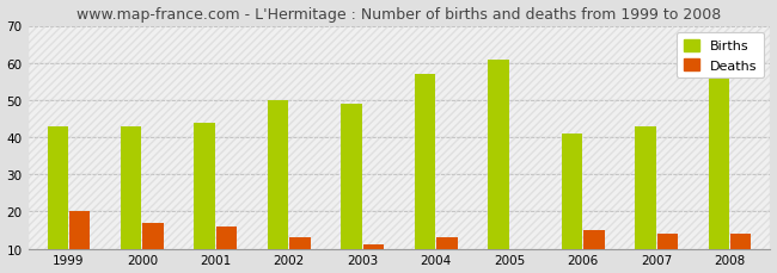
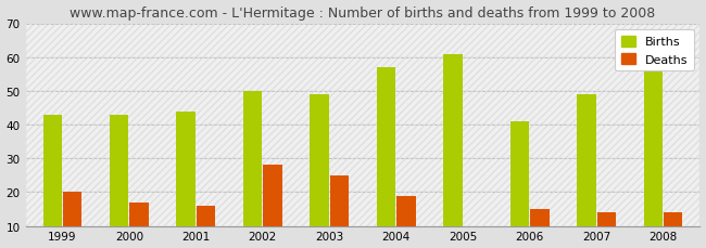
Deaths/2002: 13 -> 28
Deaths/2003: 11 -> 25
Deaths/2004: 13 -> 19
Births/2007: 43 -> 49
